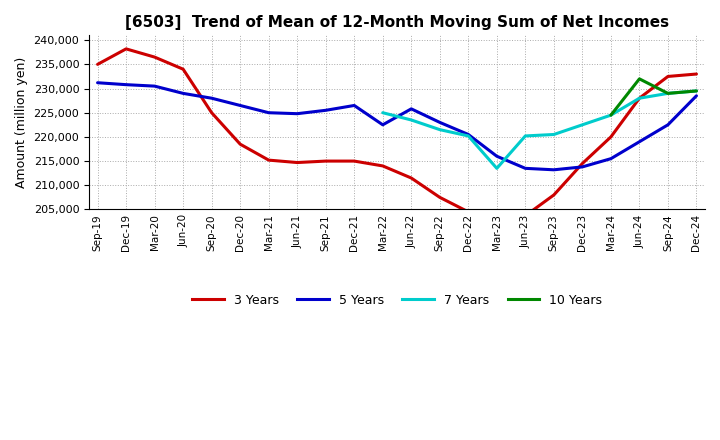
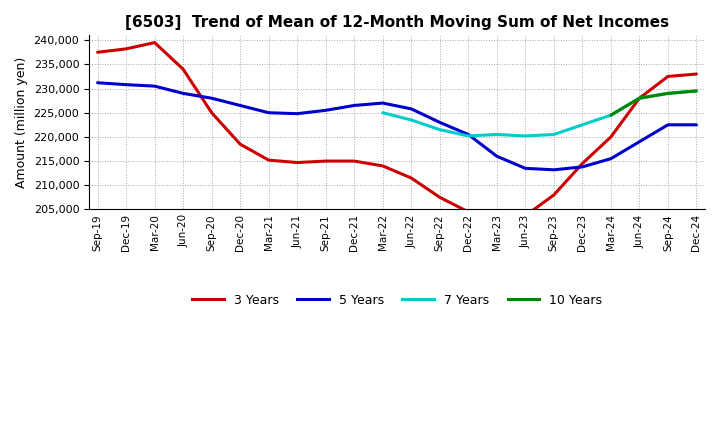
3 Years/Sep-19: 235,000 -> 237,500
3 Years/Mar-20: 236,500 -> 239,500
5 Years/Mar-22: 222,500 -> 227,000
7 Years/Mar-23: 213,500 -> 220,500
10 Years/Jun-24: 232,000 -> 228,000
5 Years/Dec-24: 228,500 -> 222,500
